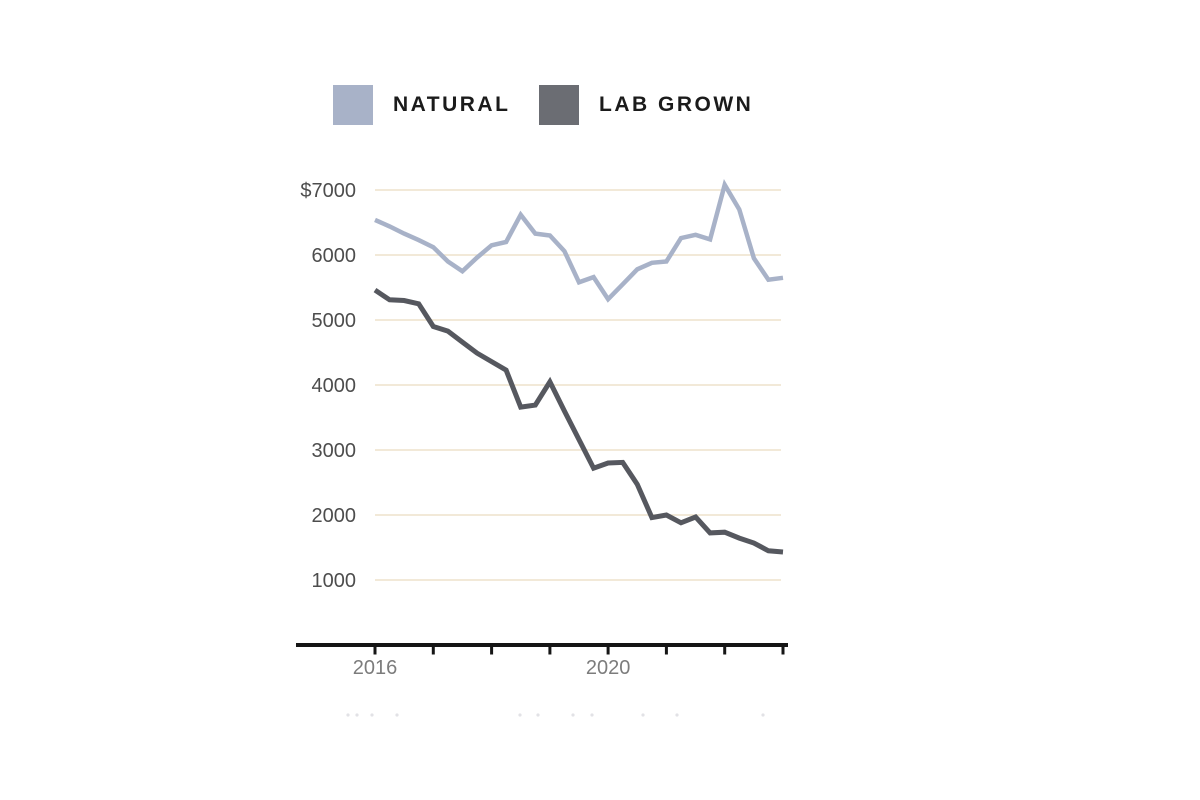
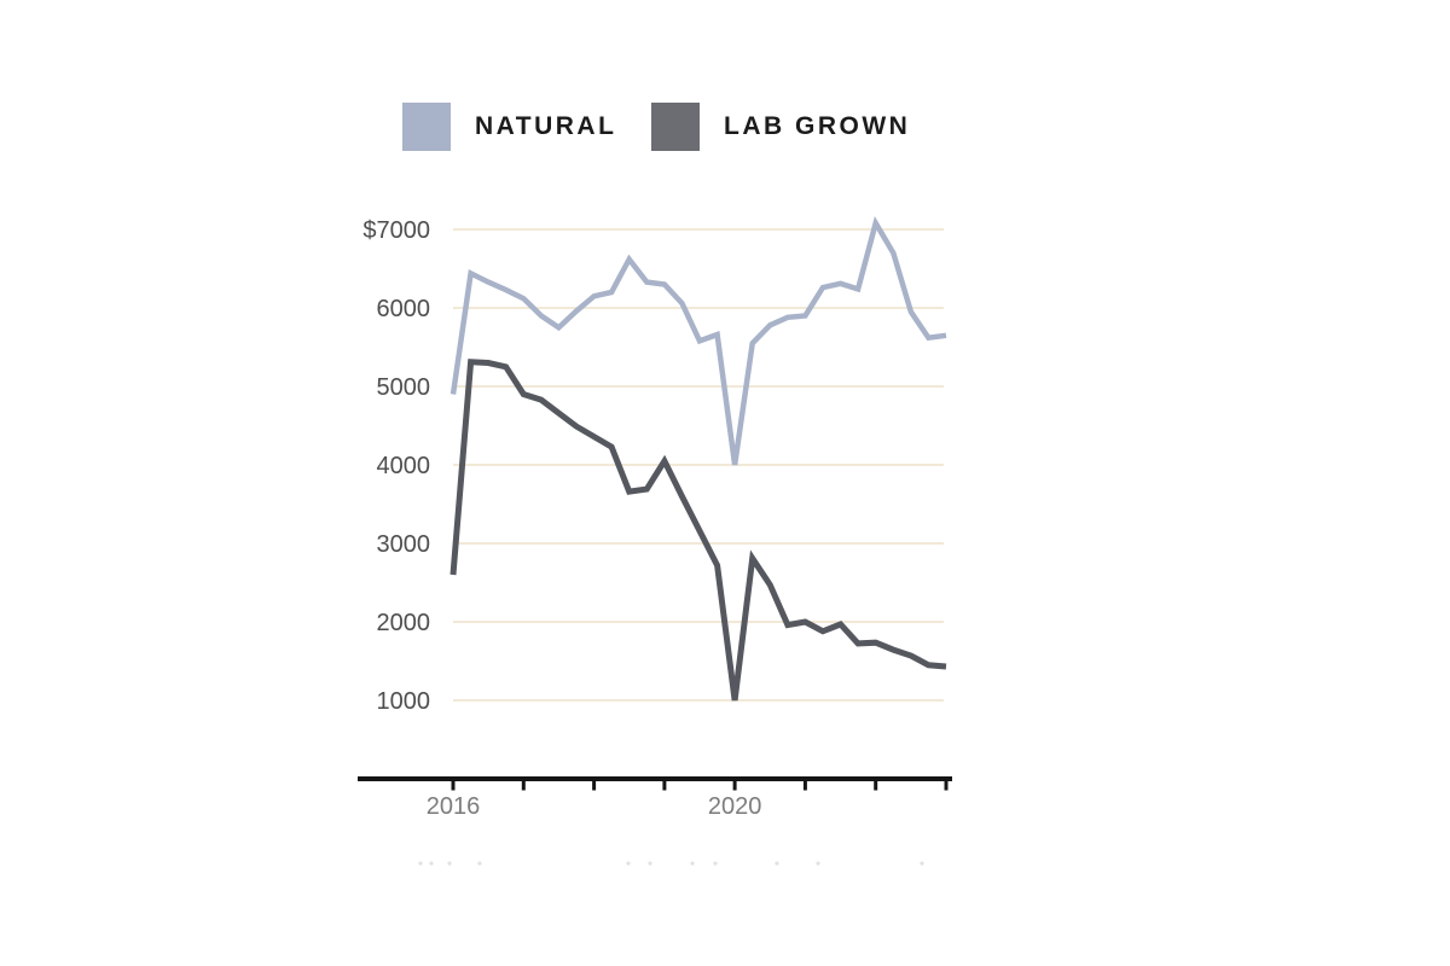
NATURAL/2016: $6500 -> $4900
LAB GROWN/2016: $5500 -> $2600
NATURAL/2020: $5300 -> $4000
LAB GROWN/2020: $2800 -> $1000
